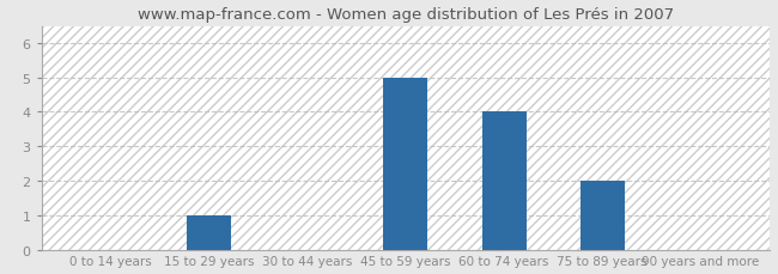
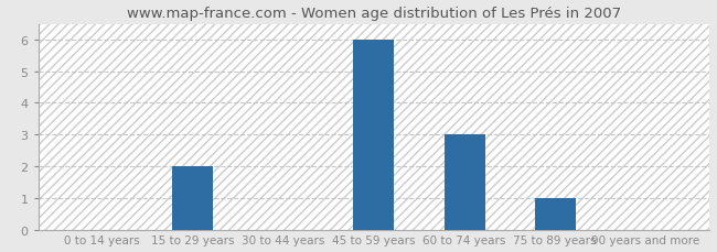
15 to 29 years: 1 -> 2
45 to 59 years: 5 -> 6
60 to 74 years: 4 -> 3
75 to 89 years: 2 -> 1
